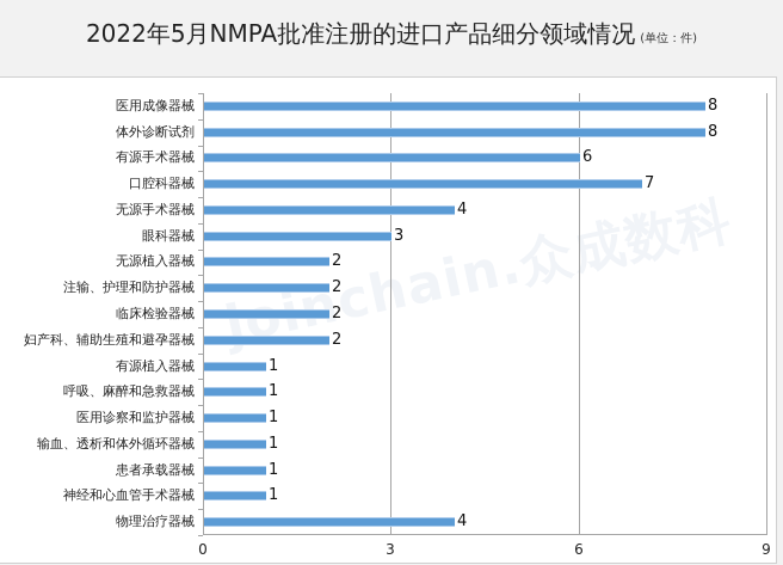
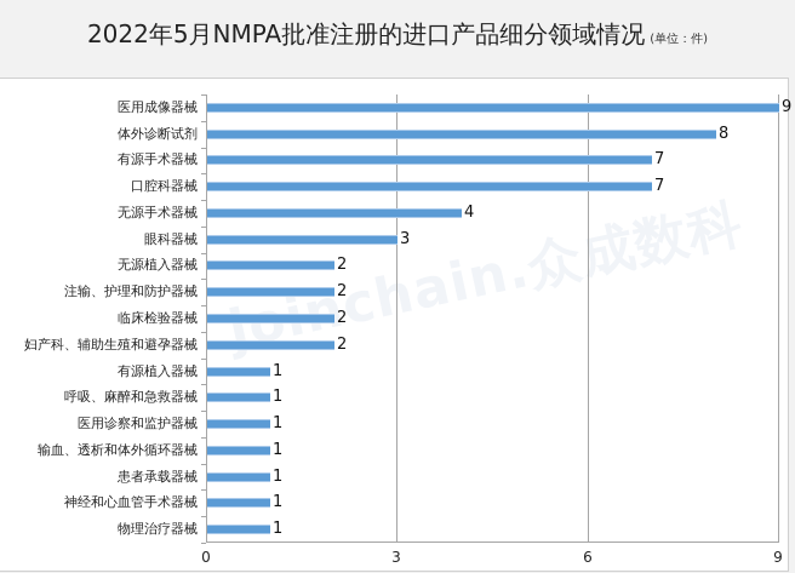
医用成像器械: 8 -> 9
有源手术器械: 6 -> 7
物理治疗器械: 4 -> 1
